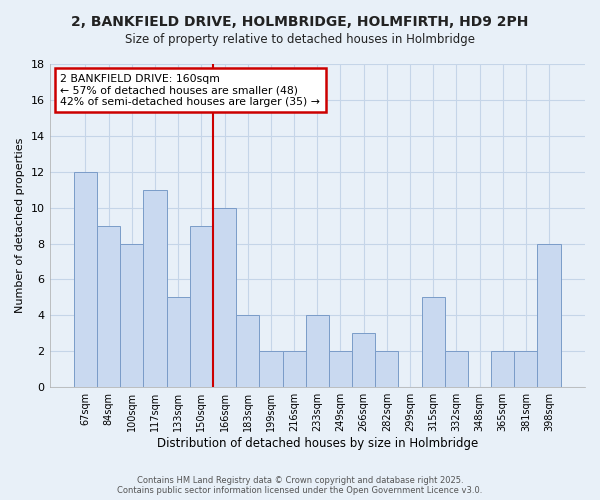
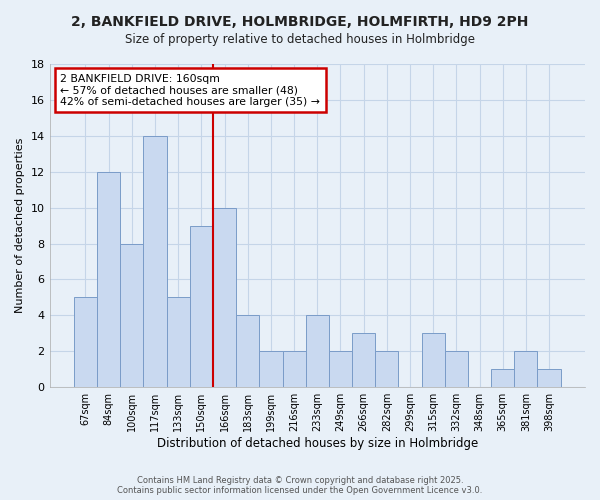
67sqm: 12 -> 5
84sqm: 9 -> 12
117sqm: 11 -> 14
315sqm: 5 -> 3
365sqm: 2 -> 1
398sqm: 8 -> 1
